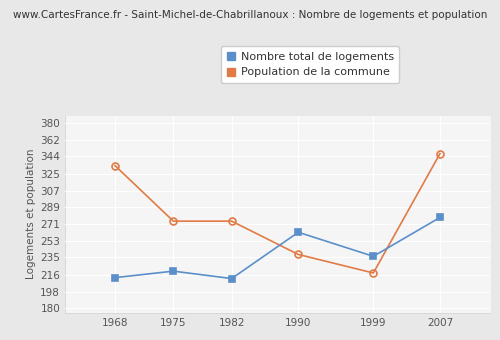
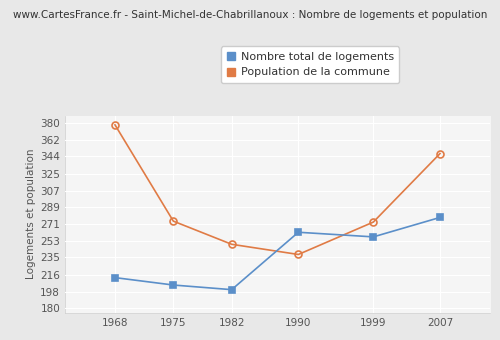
Population de la commune/1968: 334 -> 378
Nombre total de logements/1975: 220 -> 205
Nombre total de logements/1982: 212 -> 200
Population de la commune/1982: 274 -> 249
Nombre total de logements/1999: 236 -> 257
Population de la commune/1999: 218 -> 273
